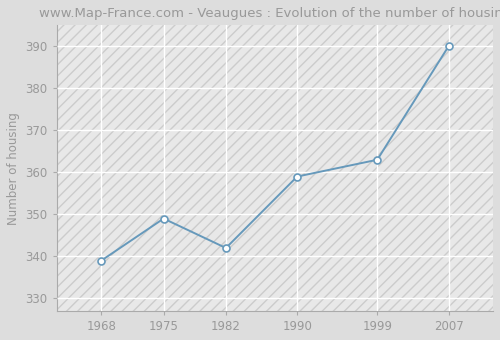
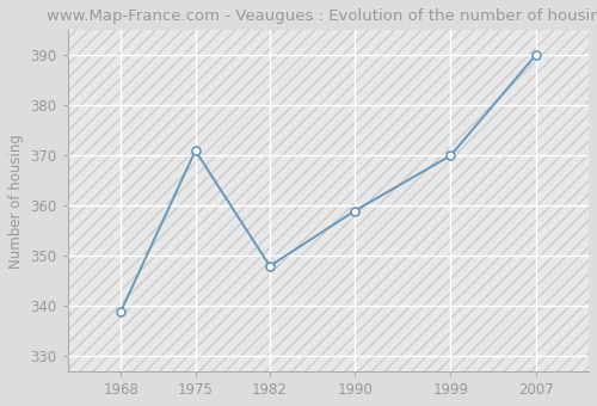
1975: 349 -> 371
1982: 342 -> 348
1999: 363 -> 370
